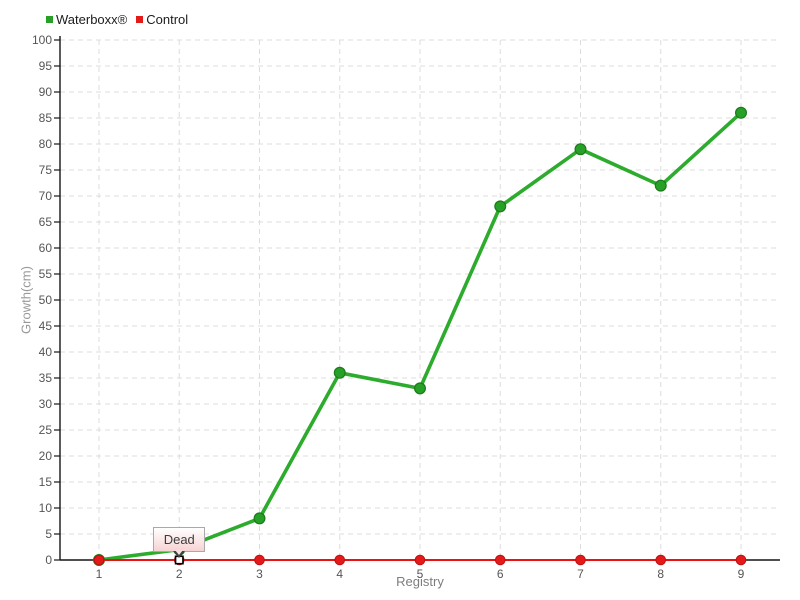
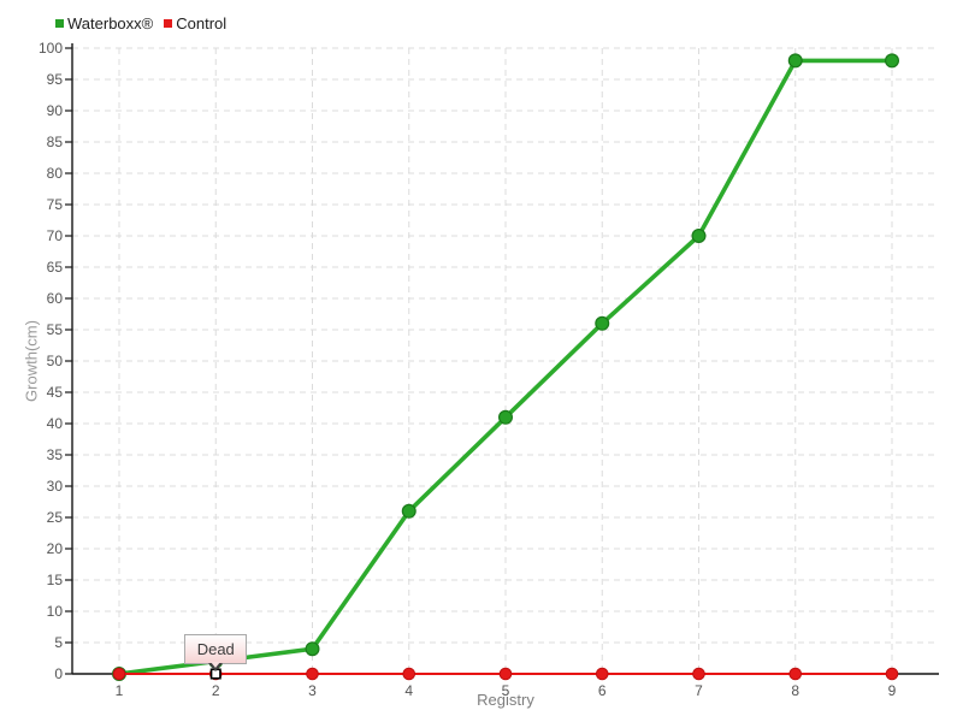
Waterboxx®/3: 8 -> 4
Waterboxx®/4: 36 -> 26
Waterboxx®/5: 33 -> 41
Waterboxx®/6: 68 -> 56
Waterboxx®/7: 79 -> 70
Waterboxx®/8: 72 -> 98
Waterboxx®/9: 86 -> 98
